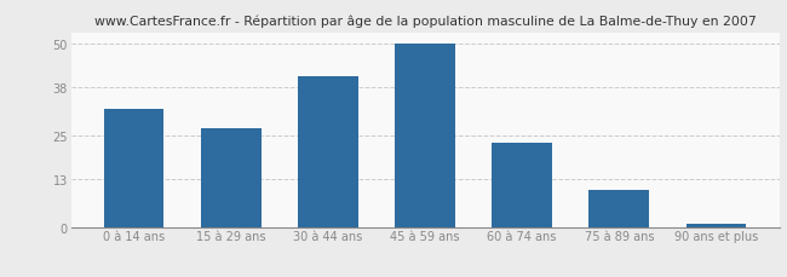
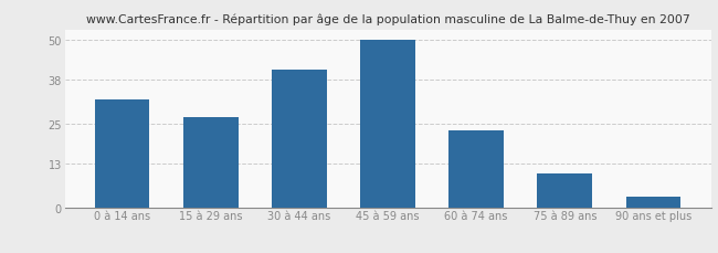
90 ans et plus: 1 -> 3
